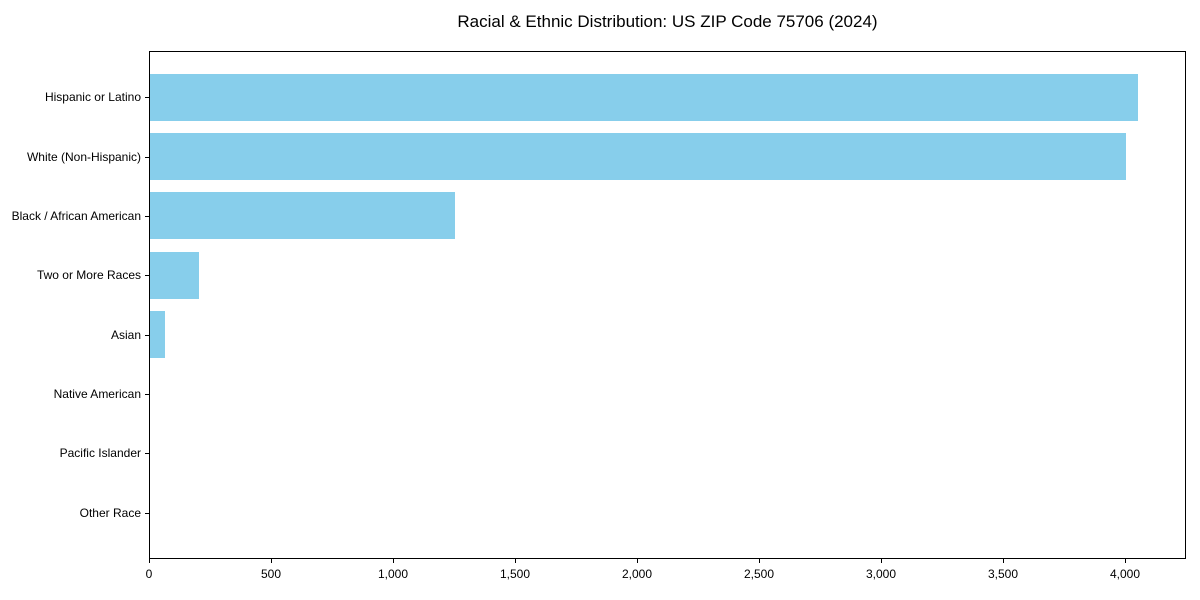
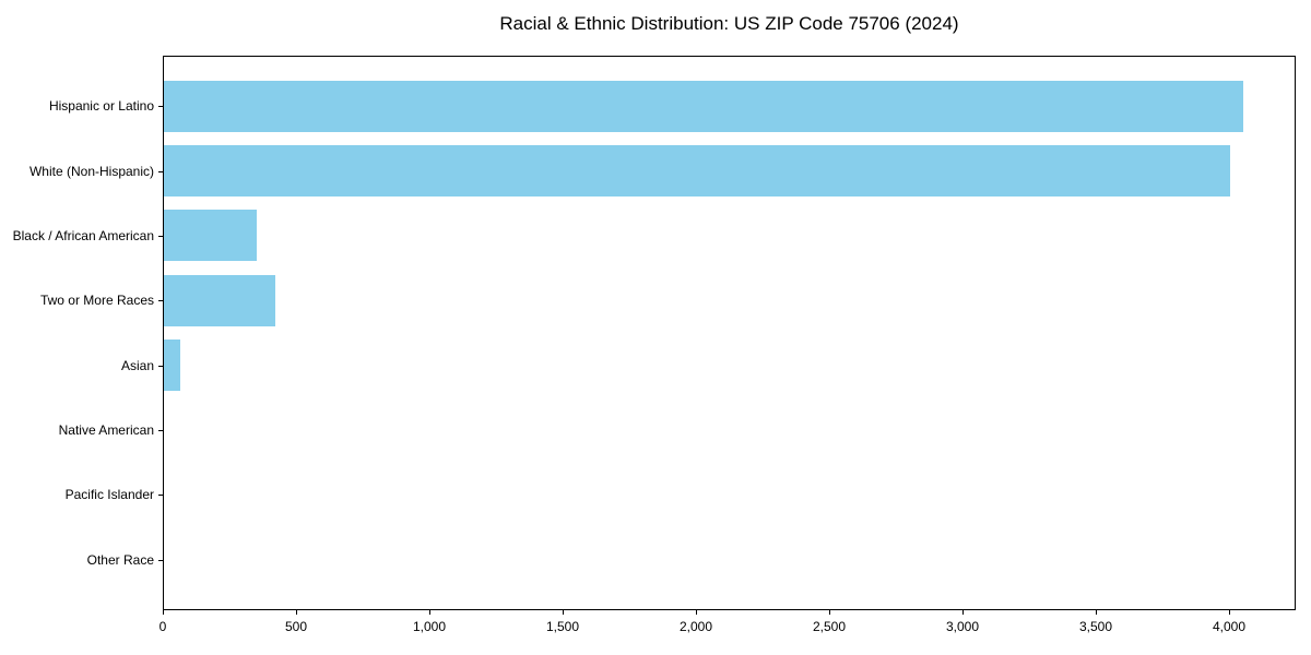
Black / African American: 1250 -> 350
Two or More Races: 200 -> 420
